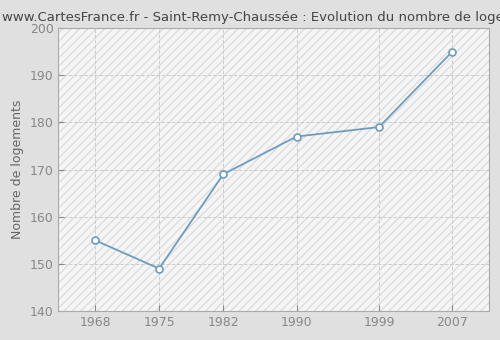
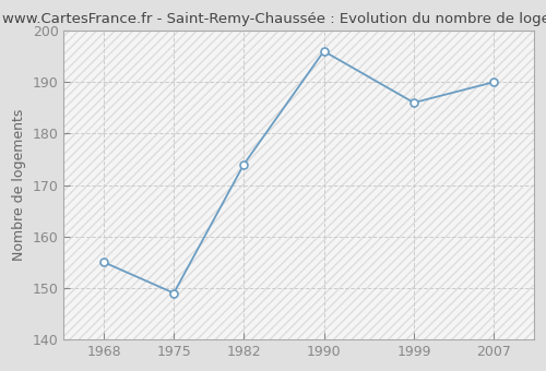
1982: 169 -> 174
1990: 177 -> 196
1999: 179 -> 186
2007: 195 -> 190
